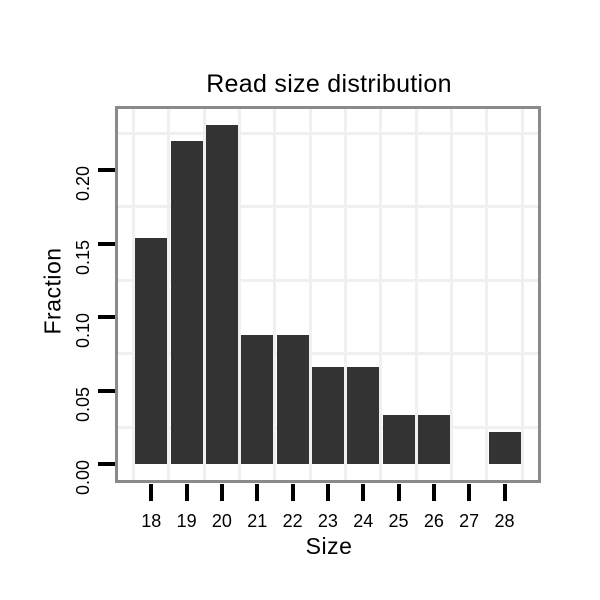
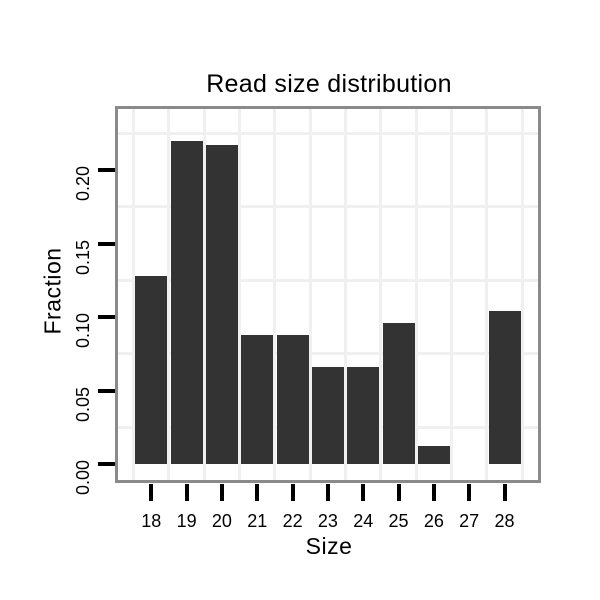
18: 0.154 -> 0.128
20: 0.231 -> 0.217
25: 0.033 -> 0.096
26: 0.033 -> 0.012
28: 0.022 -> 0.104
